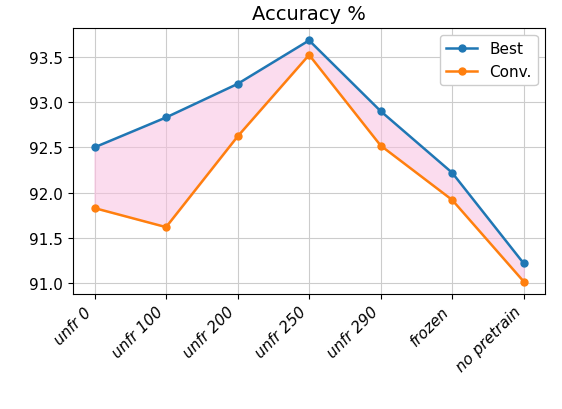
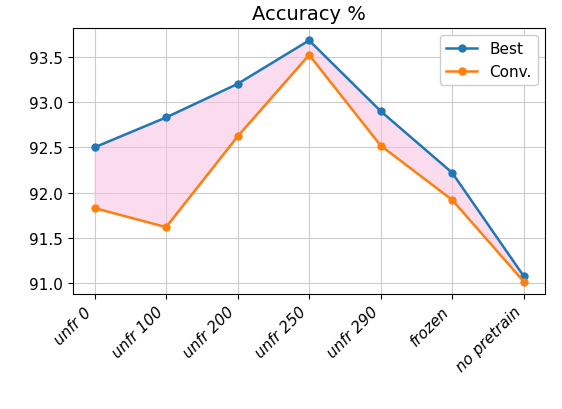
Best/no pretrain: 91.22 -> 91.08
